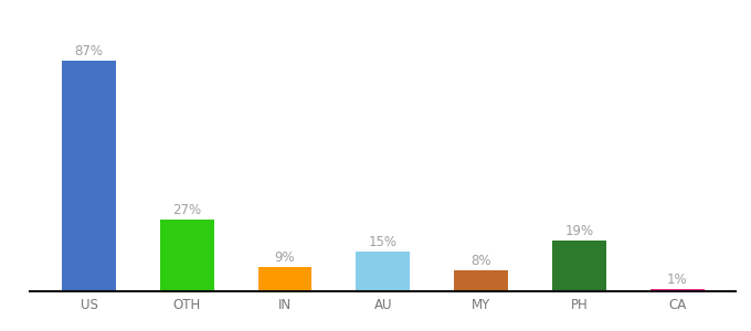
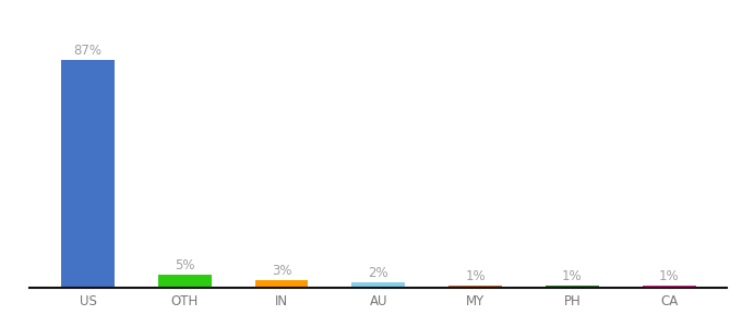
OTH: 27% -> 5%
IN: 9% -> 3%
AU: 15% -> 2%
MY: 8% -> 1%
PH: 19% -> 1%
